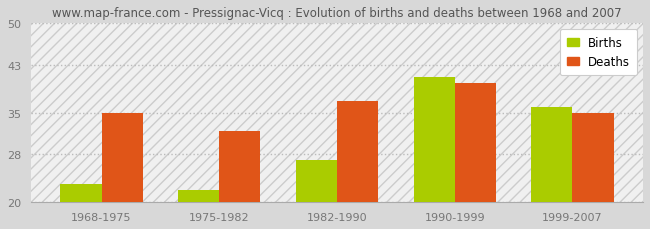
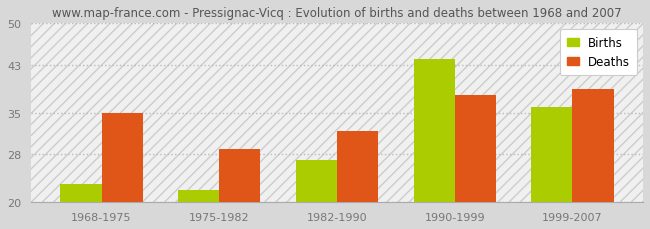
Deaths/1975-1982: 32 -> 29
Deaths/1982-1990: 37 -> 32
Births/1990-1999: 41 -> 44
Deaths/1990-1999: 40 -> 38
Deaths/1999-2007: 35 -> 39
